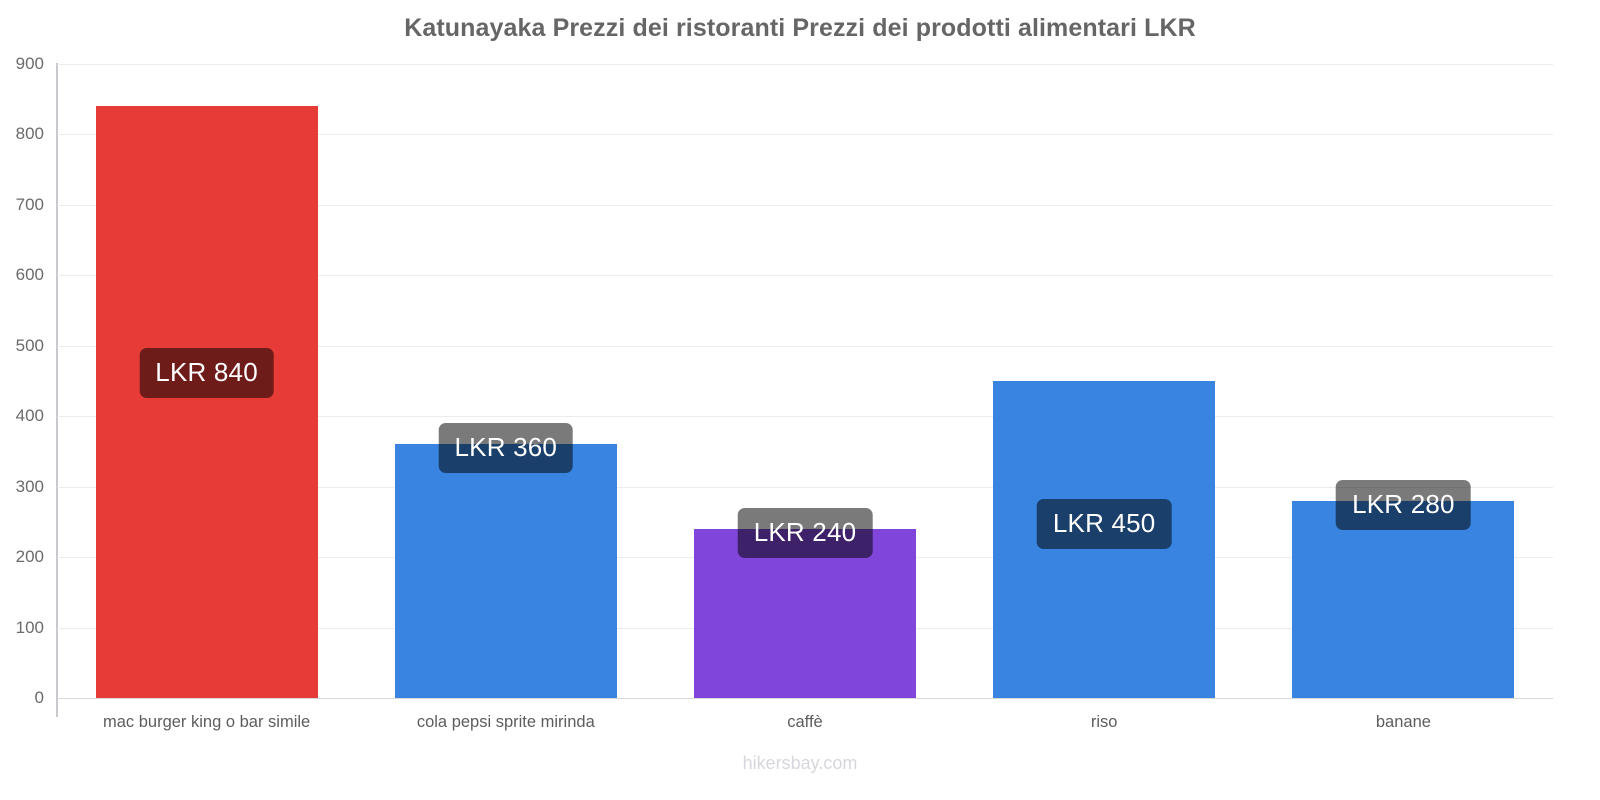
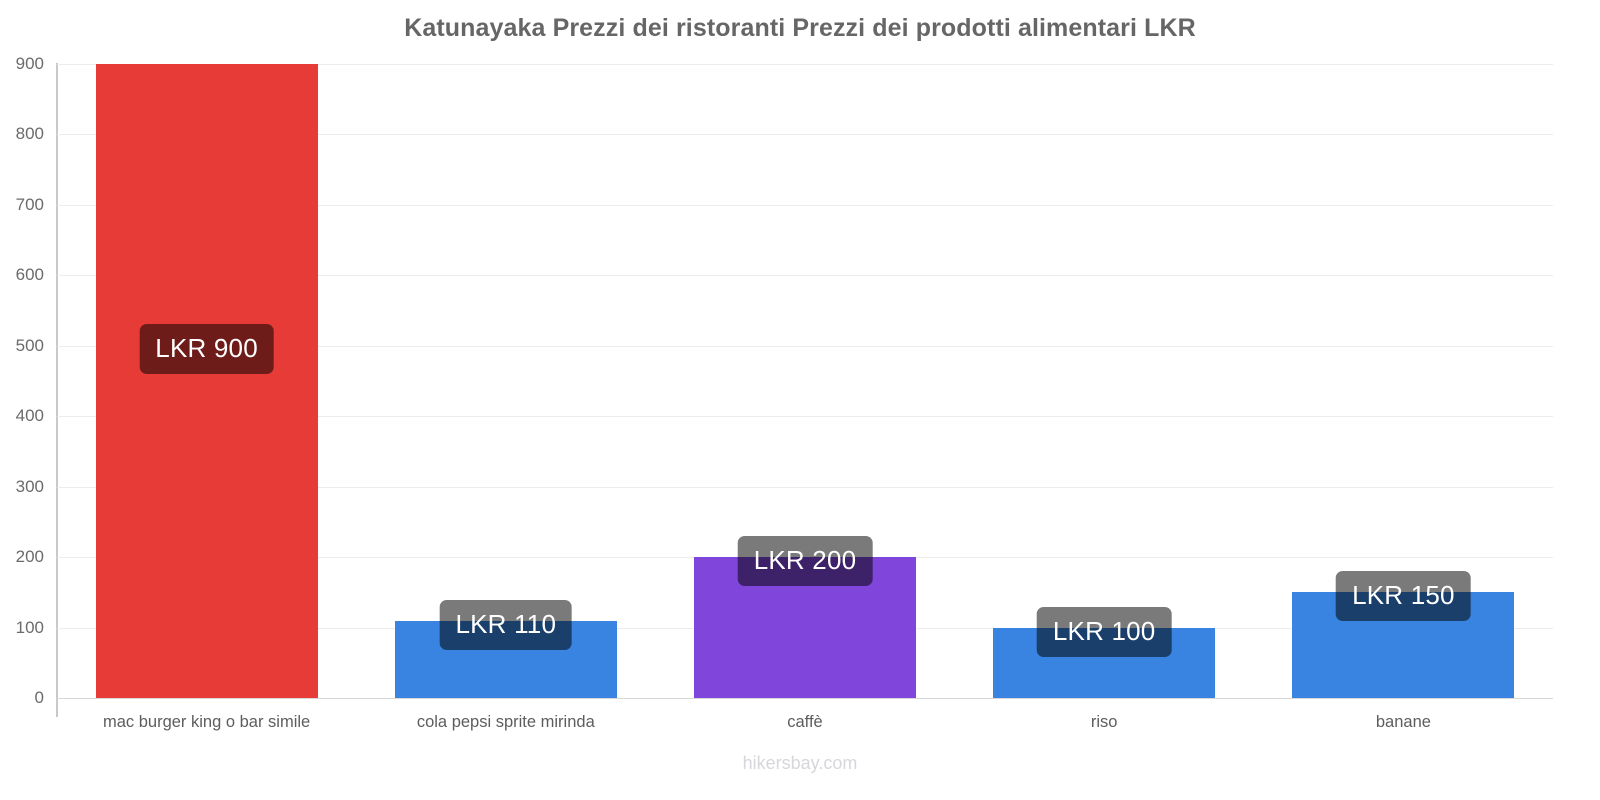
mac burger king o bar simile: 840 -> 900
cola pepsi sprite mirinda: 360 -> 110
caffè: 240 -> 200
riso: 450 -> 100
banane: 280 -> 150
